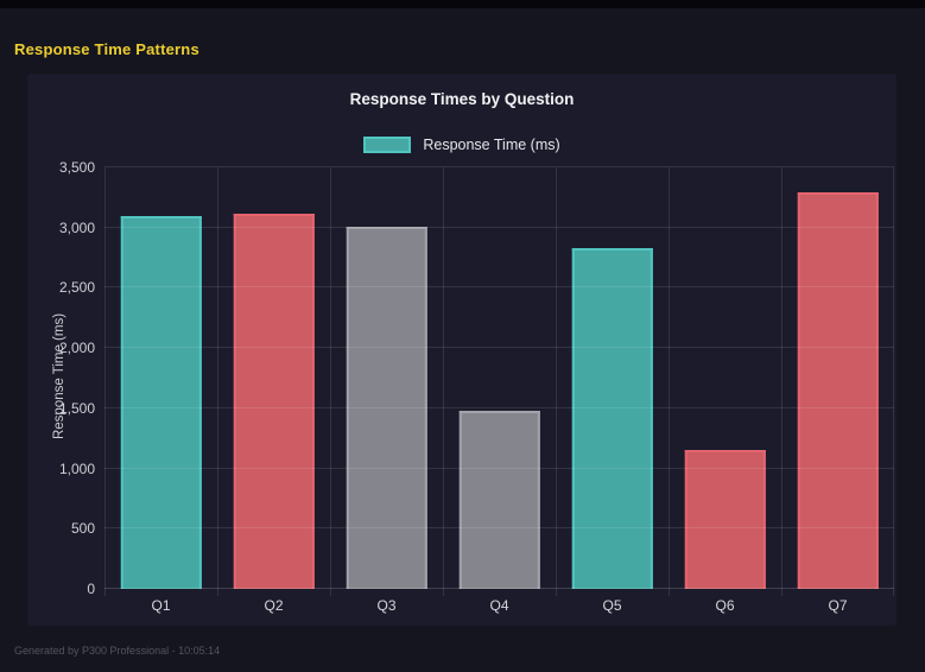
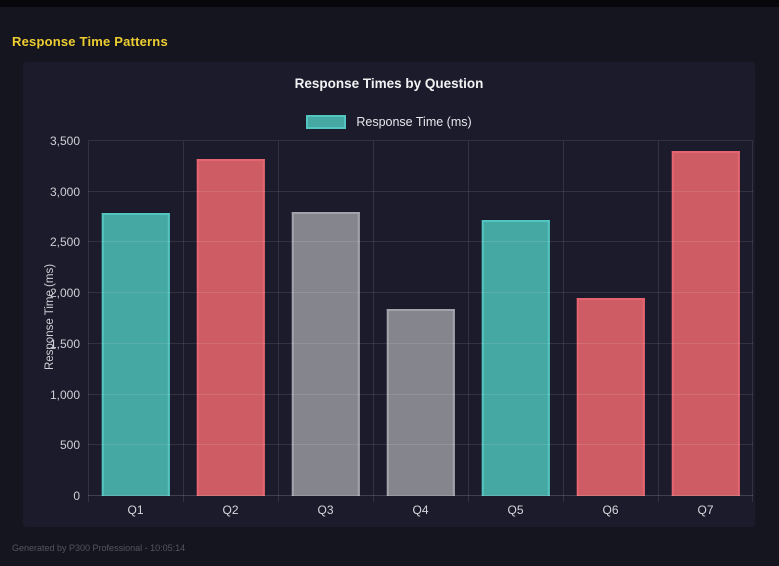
Q1: 3100 -> 2790
Q2: 3120 -> 3320
Q3: 3010 -> 2800
Q4: 1480 -> 1840
Q5: 2830 -> 2720
Q6: 1150 -> 1950
Q7: 3290 -> 3400
